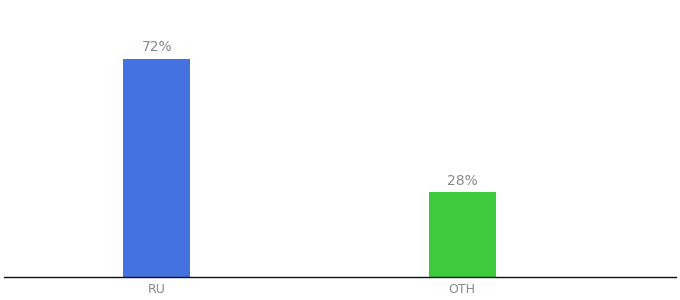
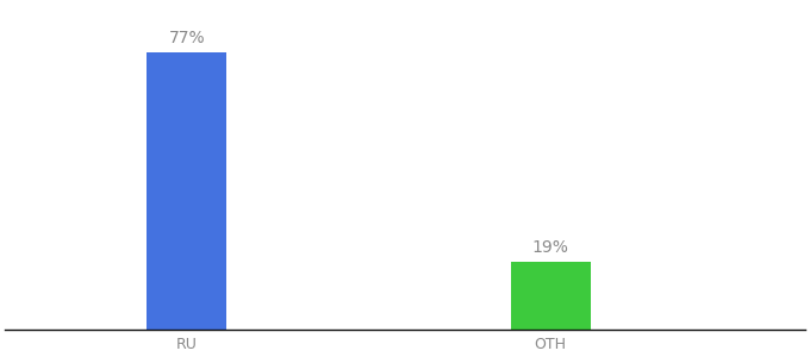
RU: 72% -> 77%
OTH: 28% -> 19%
